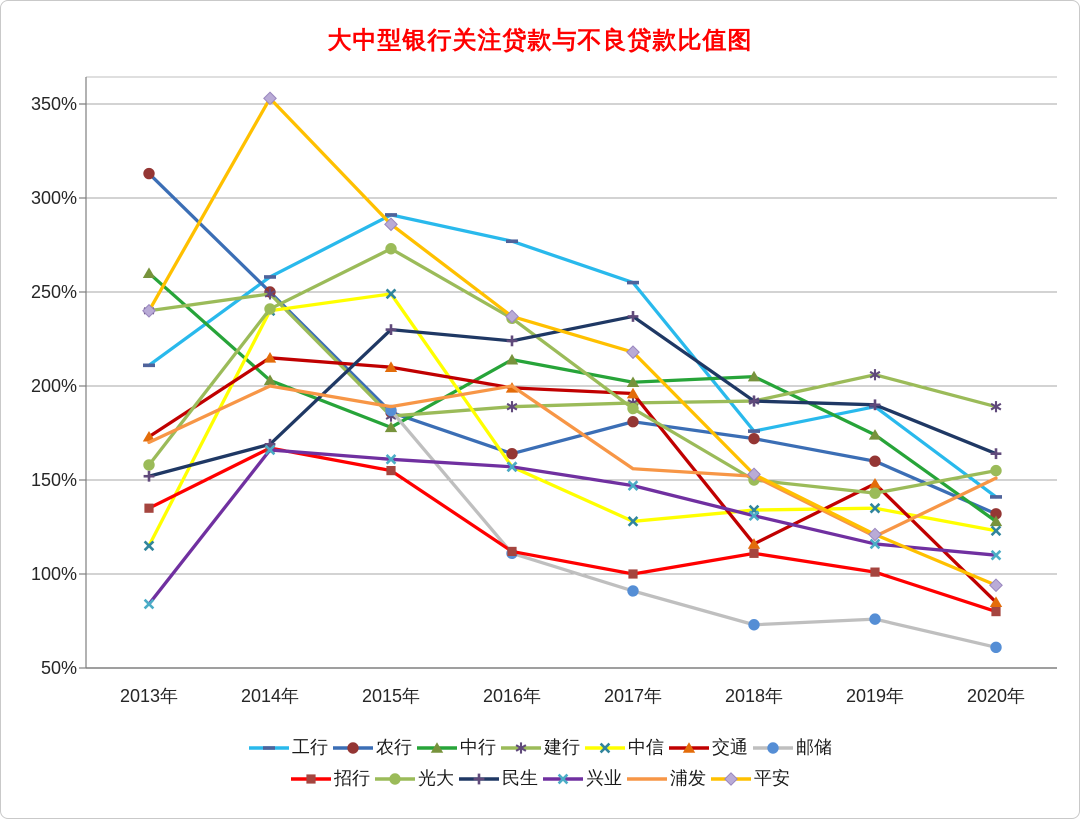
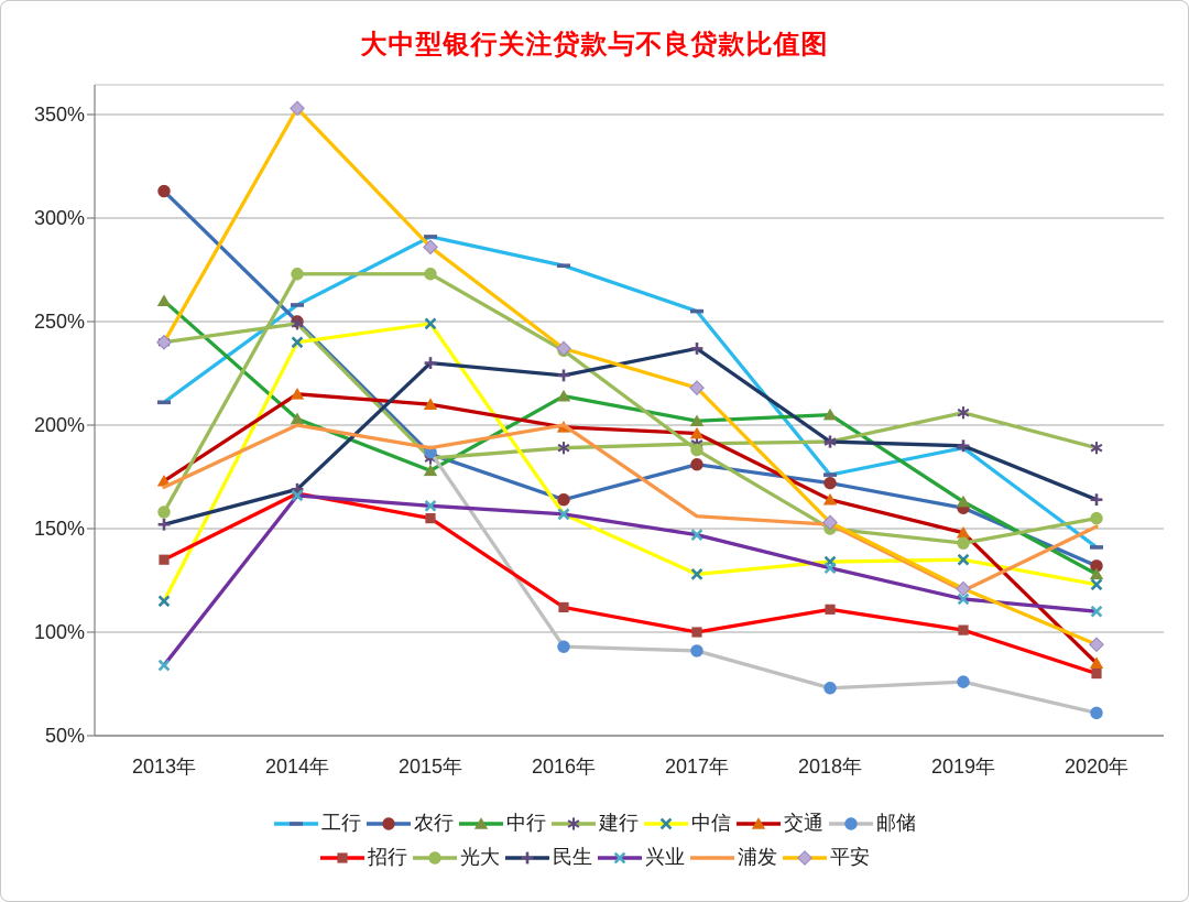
光大/2014年: 241% -> 273%
邮储/2016年: 111% -> 93%
交通/2018年: 116% -> 164%
中行/2019年: 174% -> 163%
